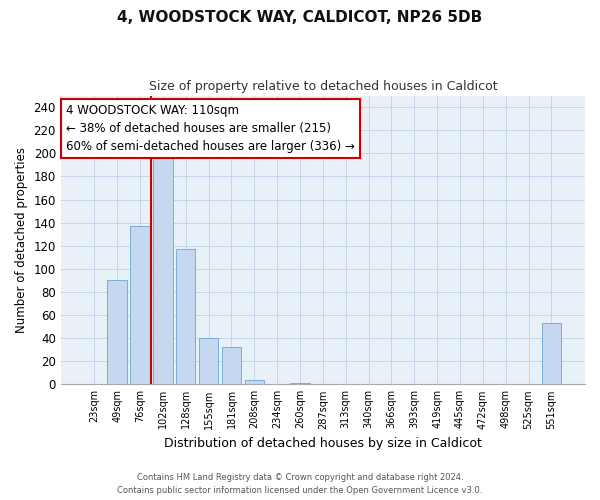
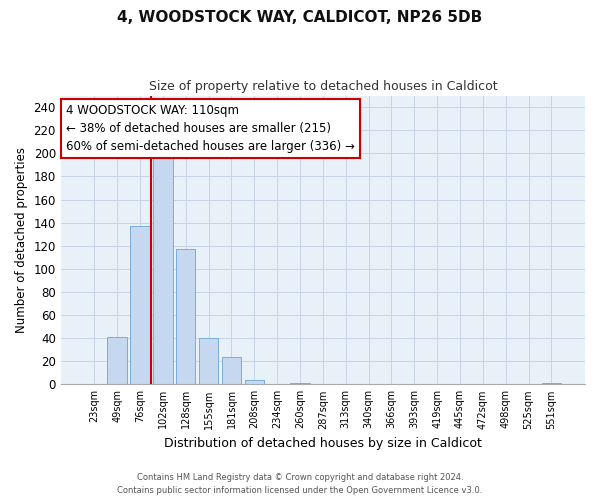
49sqm: 90 -> 41
181sqm: 32 -> 24
551sqm: 53 -> 1
